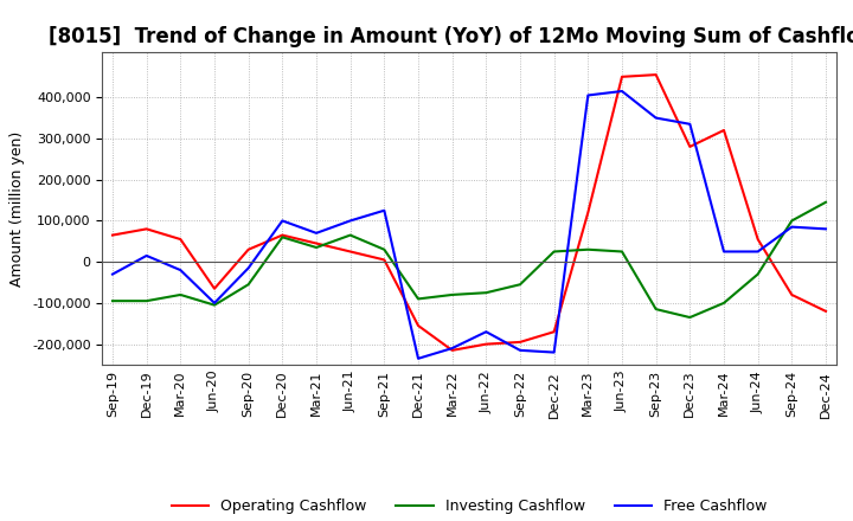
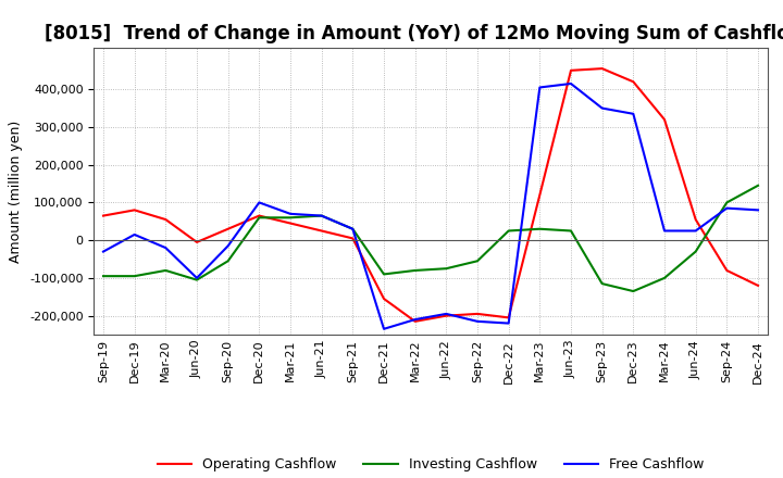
Operating Cashflow/Jun-20: -65,000 -> -5,000
Investing Cashflow/Mar-21: 35,000 -> 60,000
Free Cashflow/Jun-21: 100,000 -> 65,000
Free Cashflow/Sep-21: 125,000 -> 30,000
Free Cashflow/Jun-22: -170,000 -> -195,000
Operating Cashflow/Dec-22: -170,000 -> -205,000
Operating Cashflow/Dec-23: 280,000 -> 420,000
